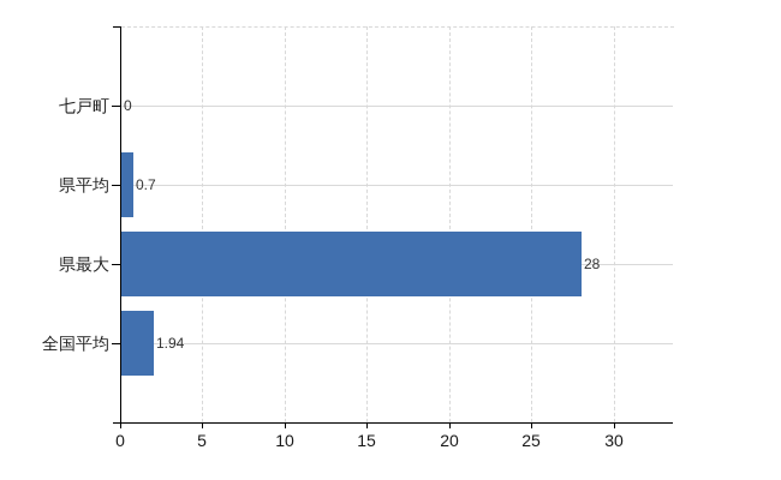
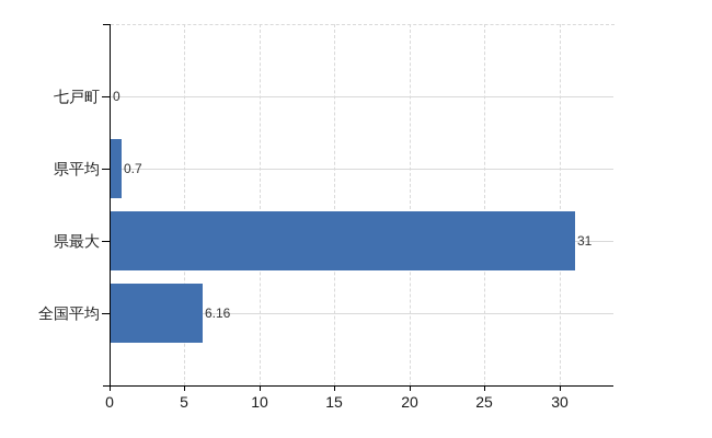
県最大: 28 -> 31
全国平均: 1.94 -> 6.16
